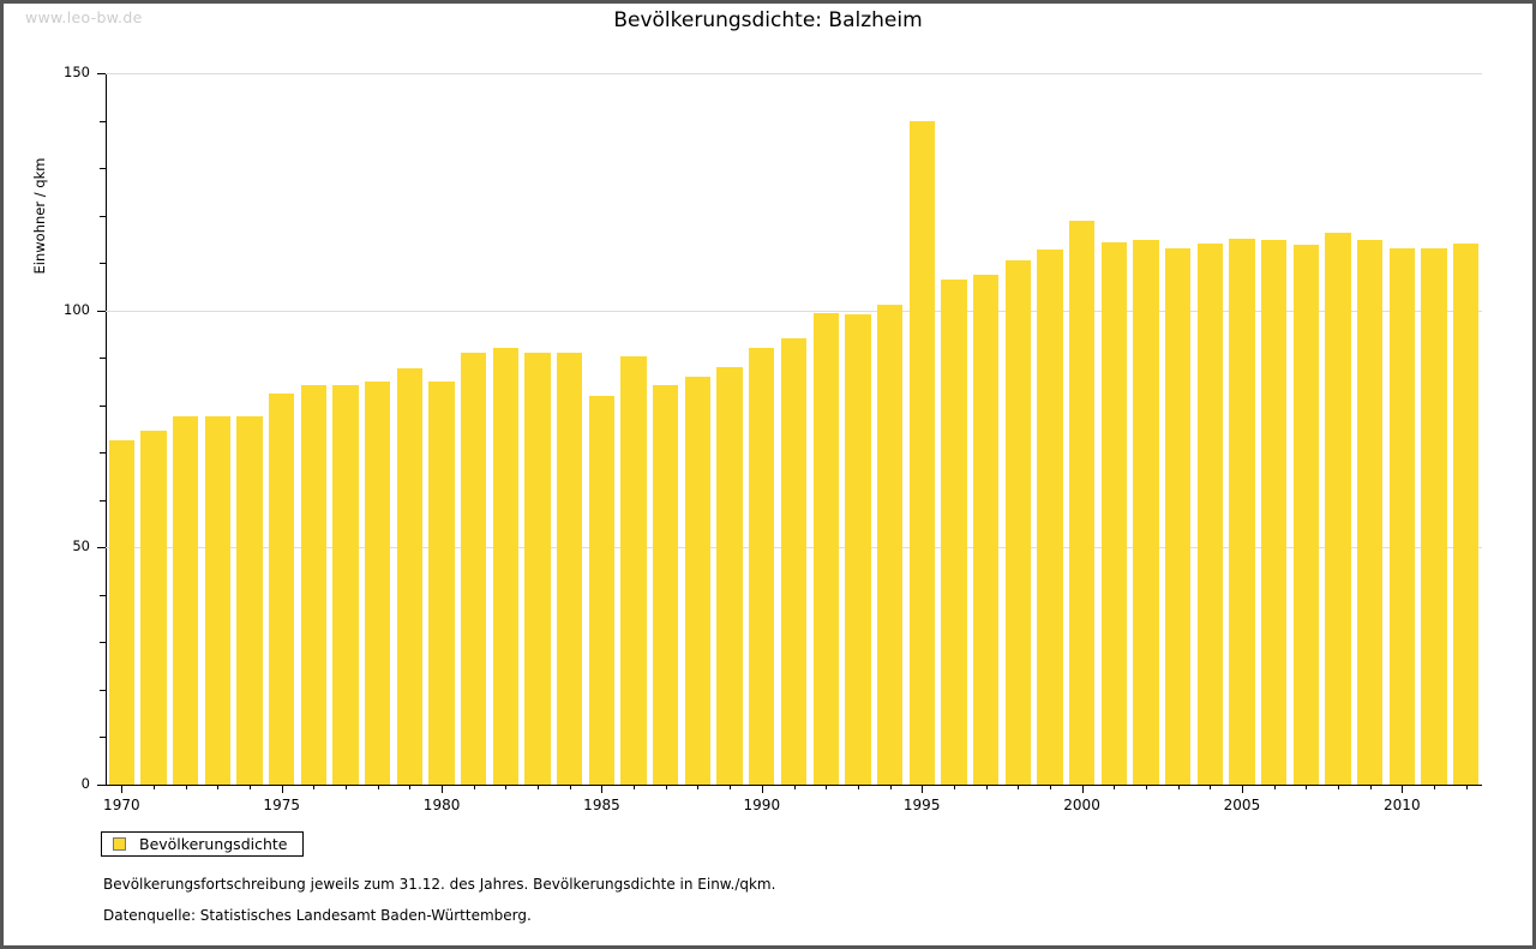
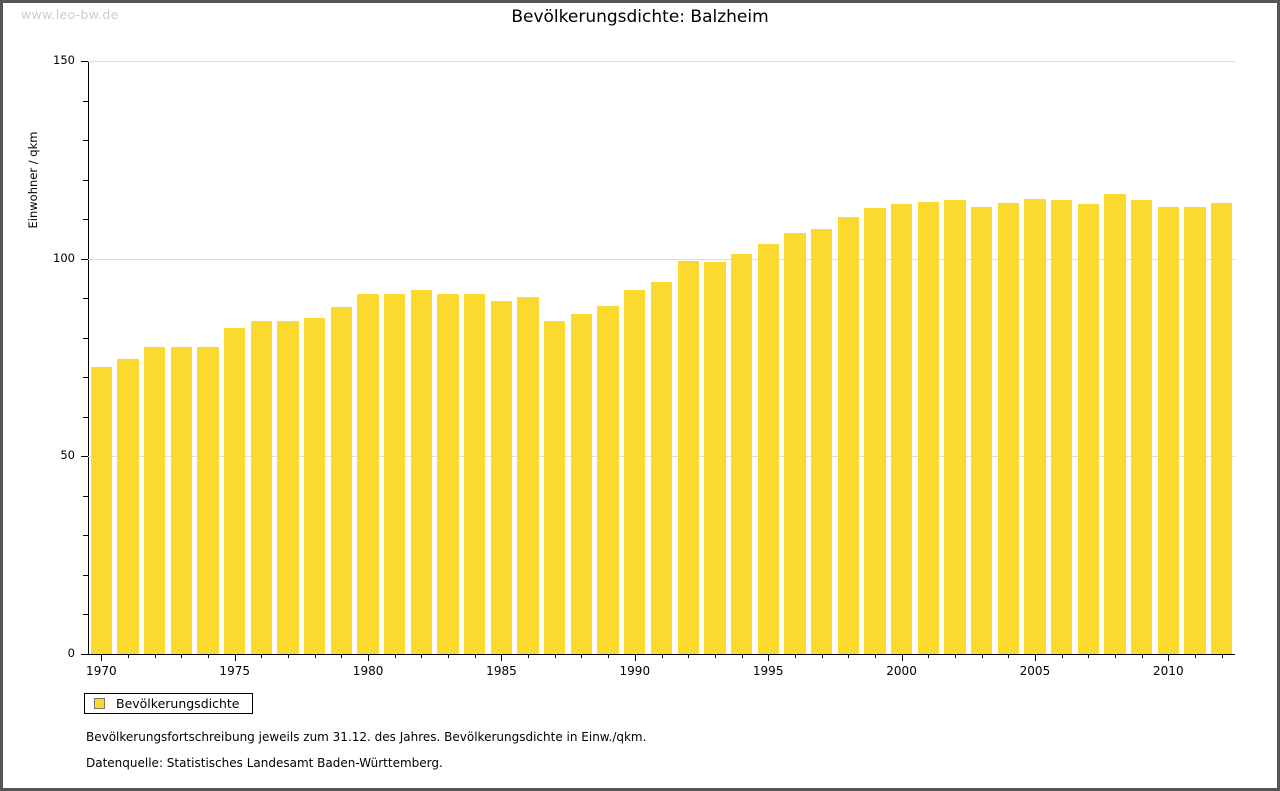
1980: 85 -> 91
1985: 82 -> 89
1995: 140 -> 104
2000: 119 -> 114
